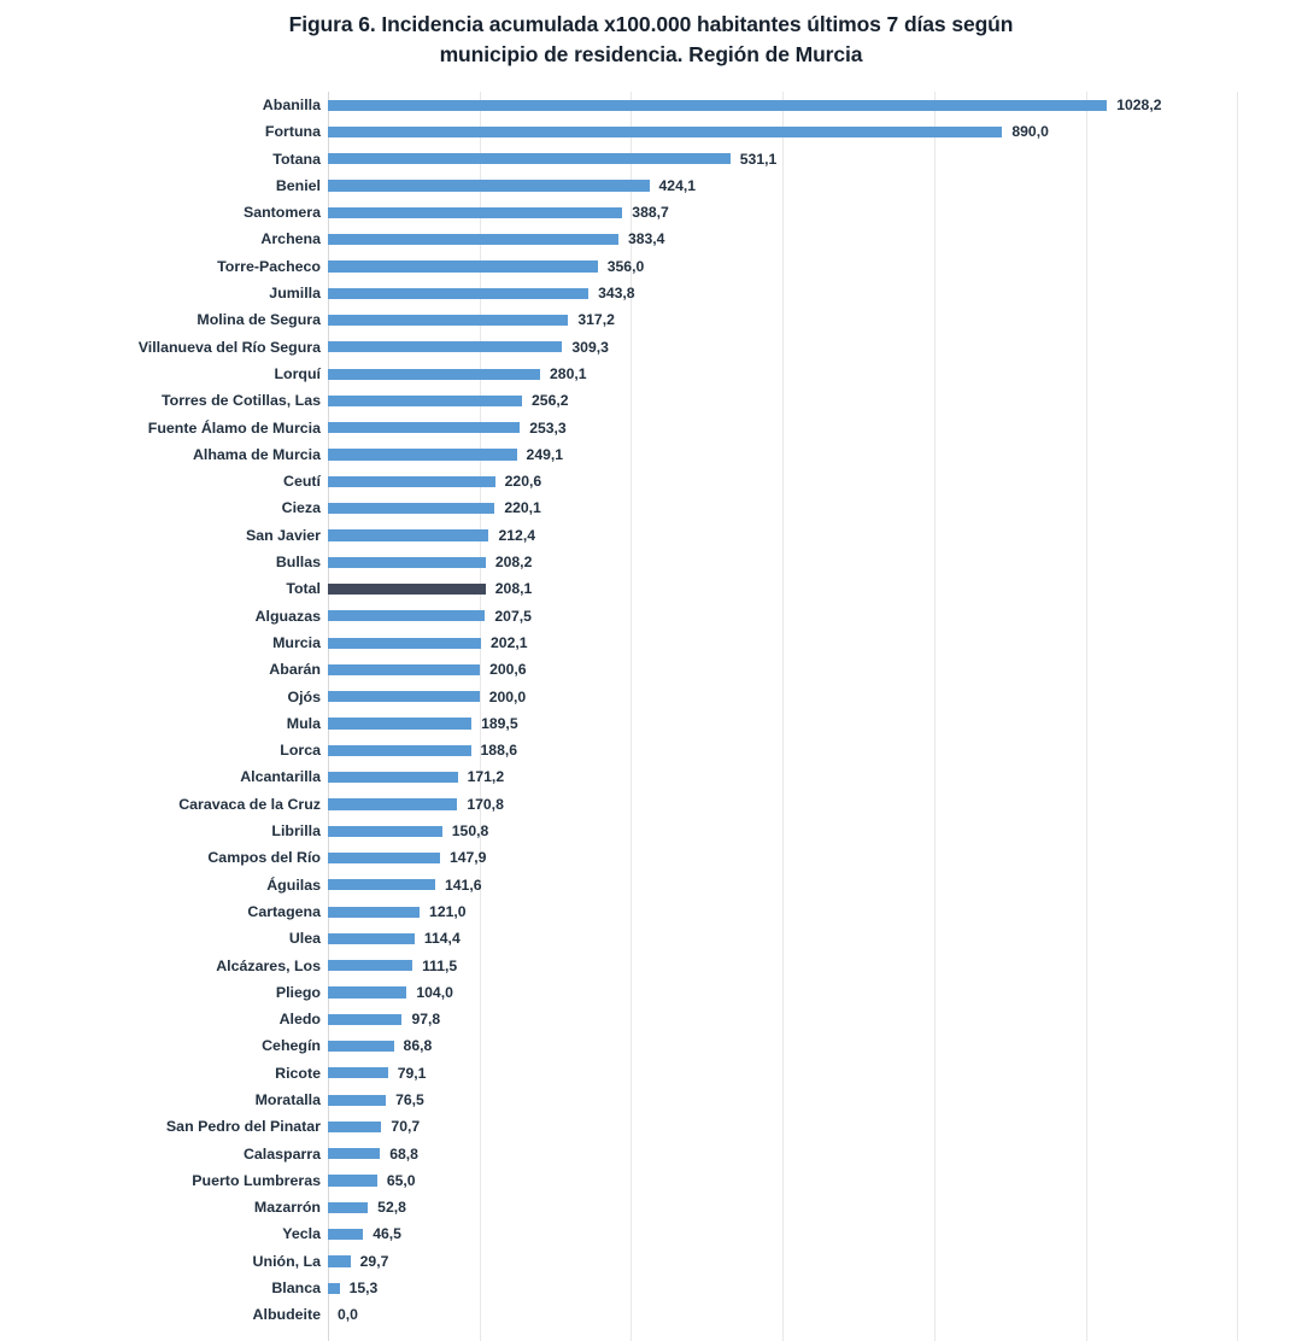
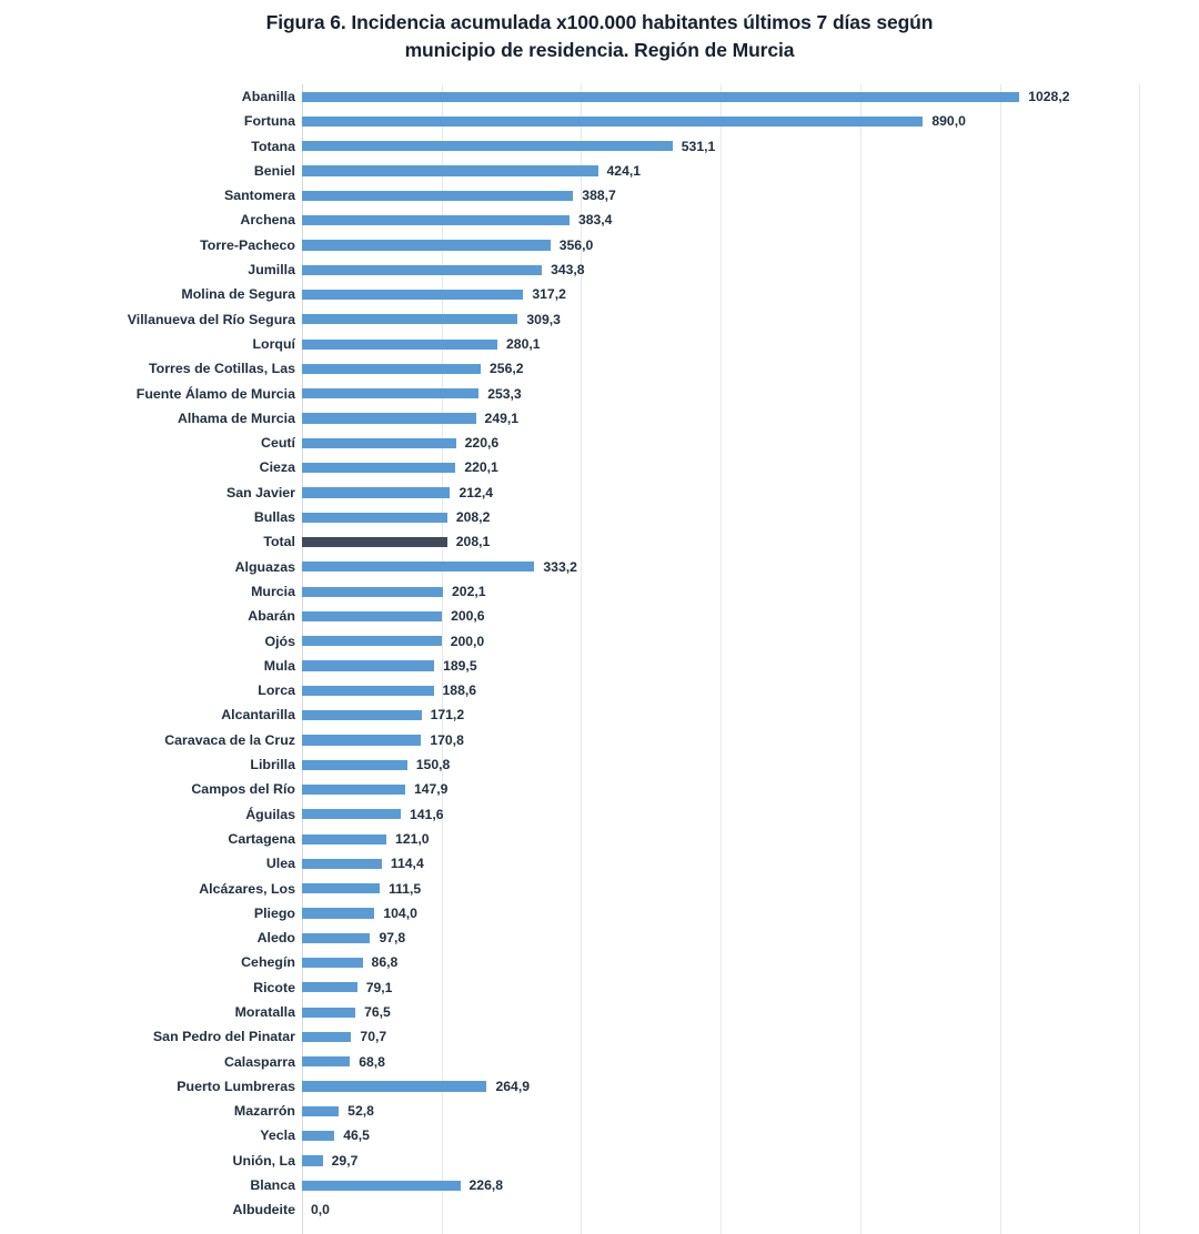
Alguazas: 207,5 -> 333,2
Puerto Lumbreras: 65,0 -> 264,9
Blanca: 15,3 -> 226,8
